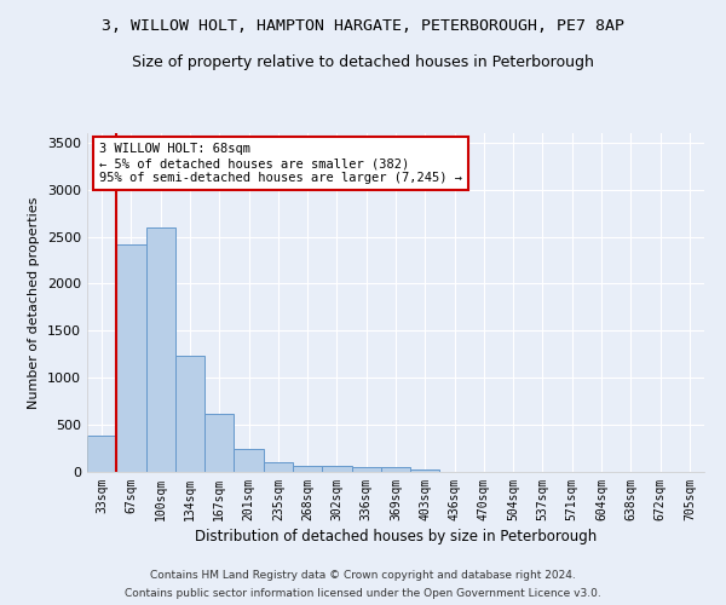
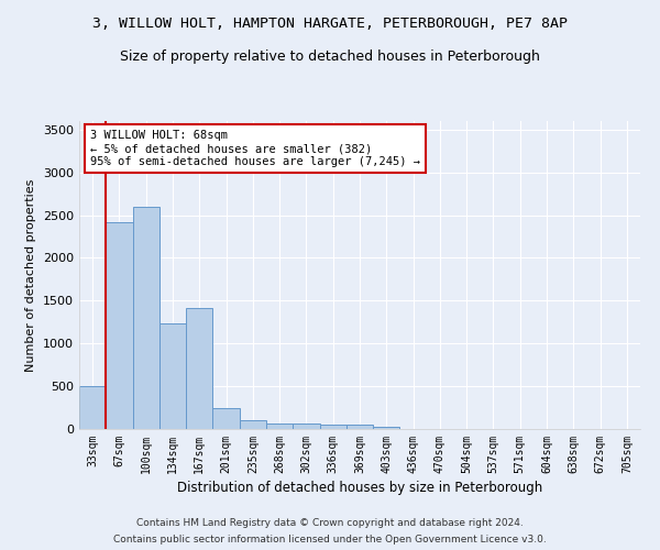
33sqm: 390 -> 500
167sqm: 620 -> 1420
